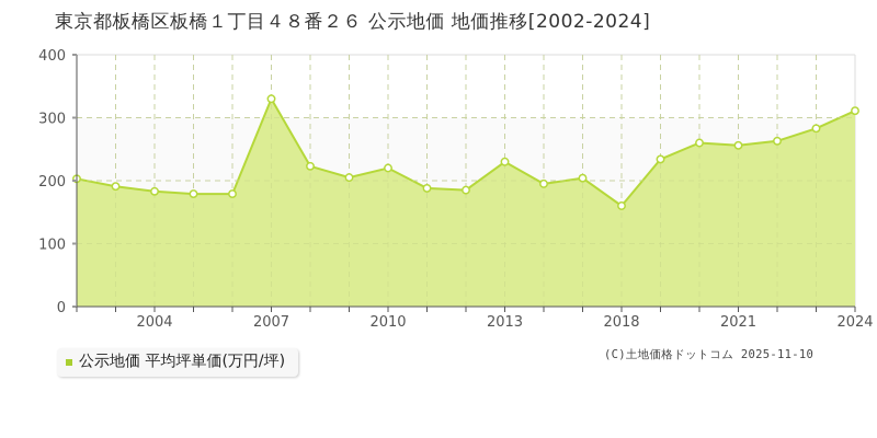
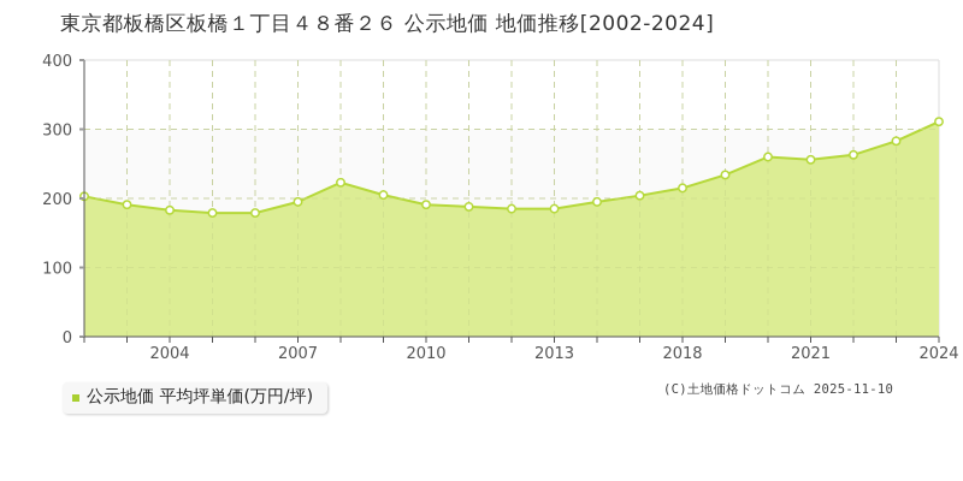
2007: 330 -> 200
2010: 220 -> 190
2013: 230 -> 180
2018: 160 -> 220
